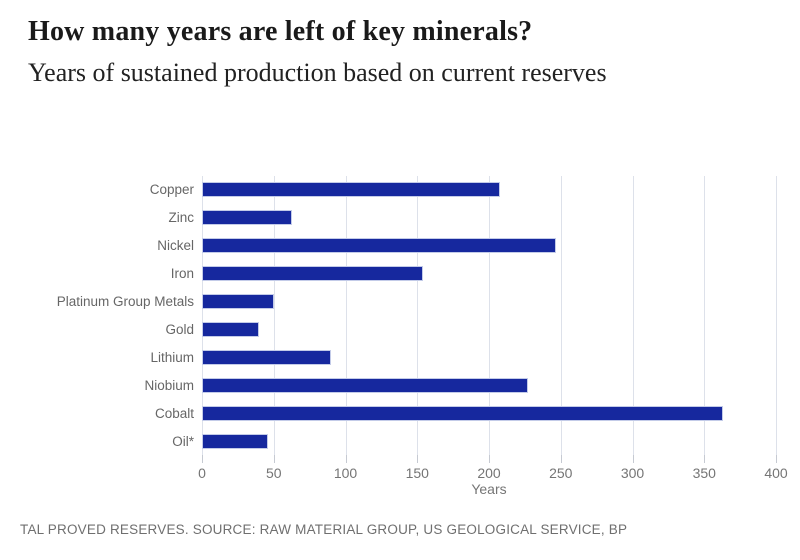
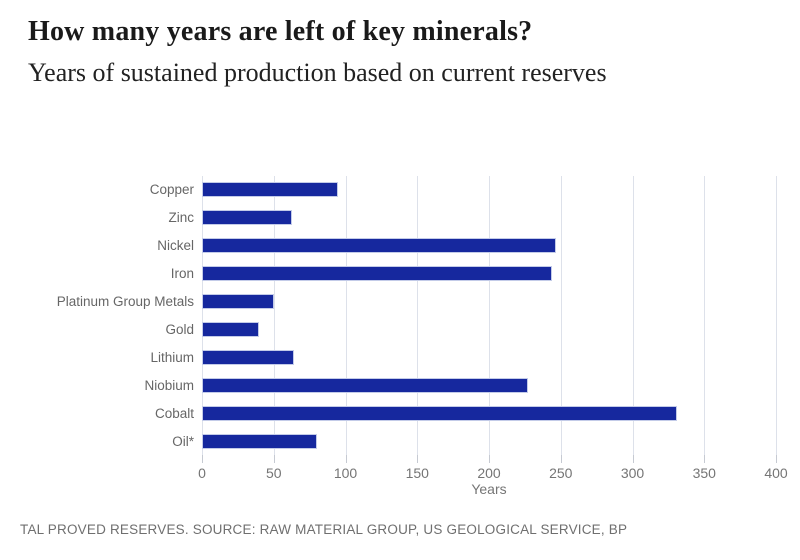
Copper: 208 -> 95
Iron: 154 -> 244
Lithium: 90 -> 64
Cobalt: 363 -> 331
Oil*: 46 -> 80
